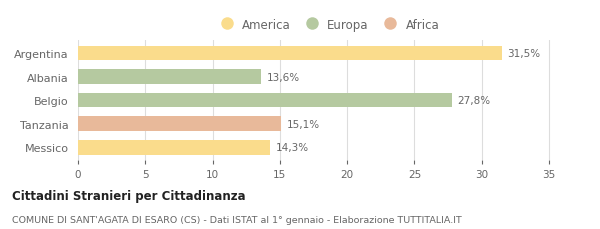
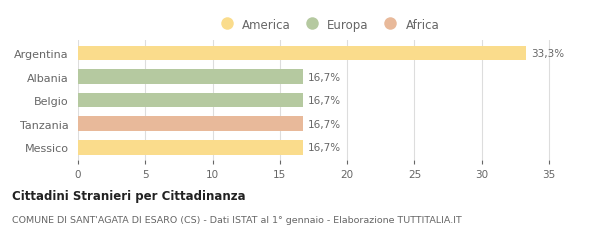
Argentina: 31,5% -> 33,3%
Albania: 13,6% -> 16,7%
Belgio: 27,8% -> 16,7%
Tanzania: 15,1% -> 16,7%
Messico: 14,3% -> 16,7%
